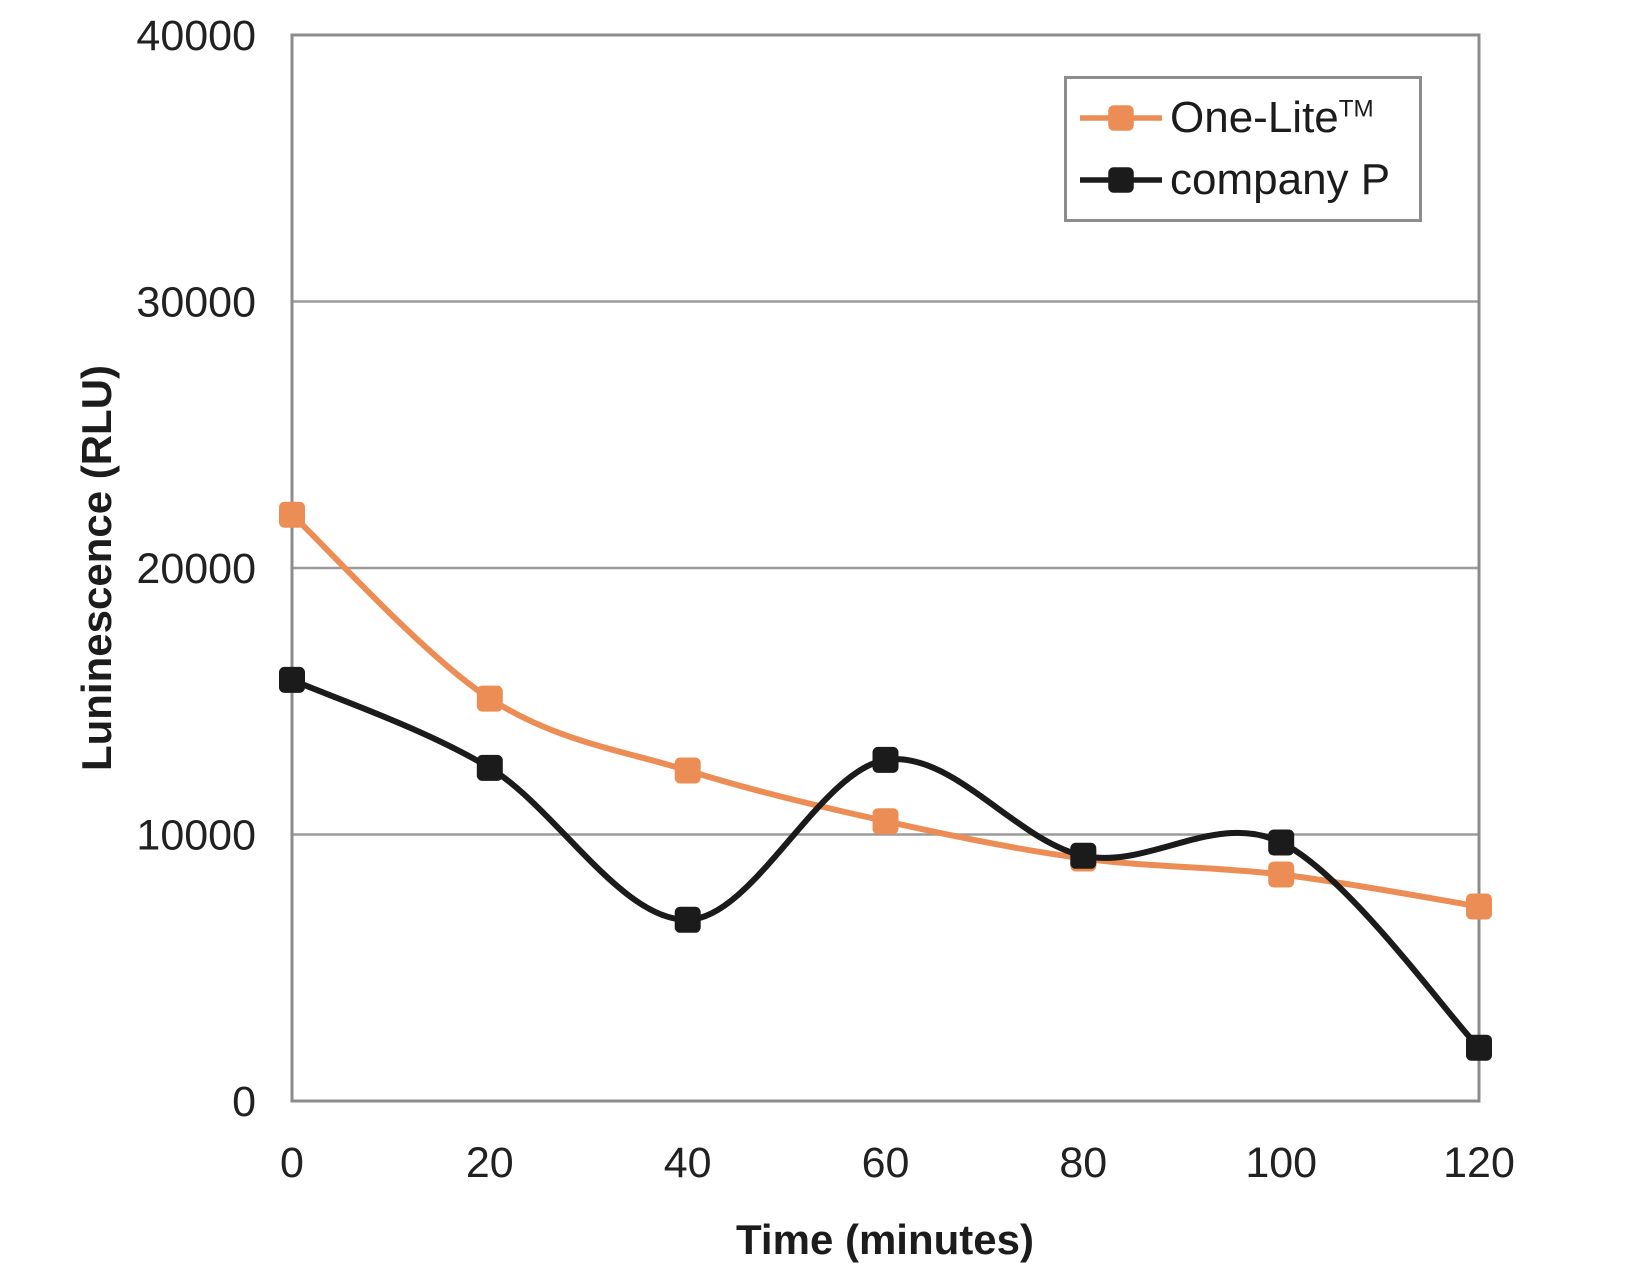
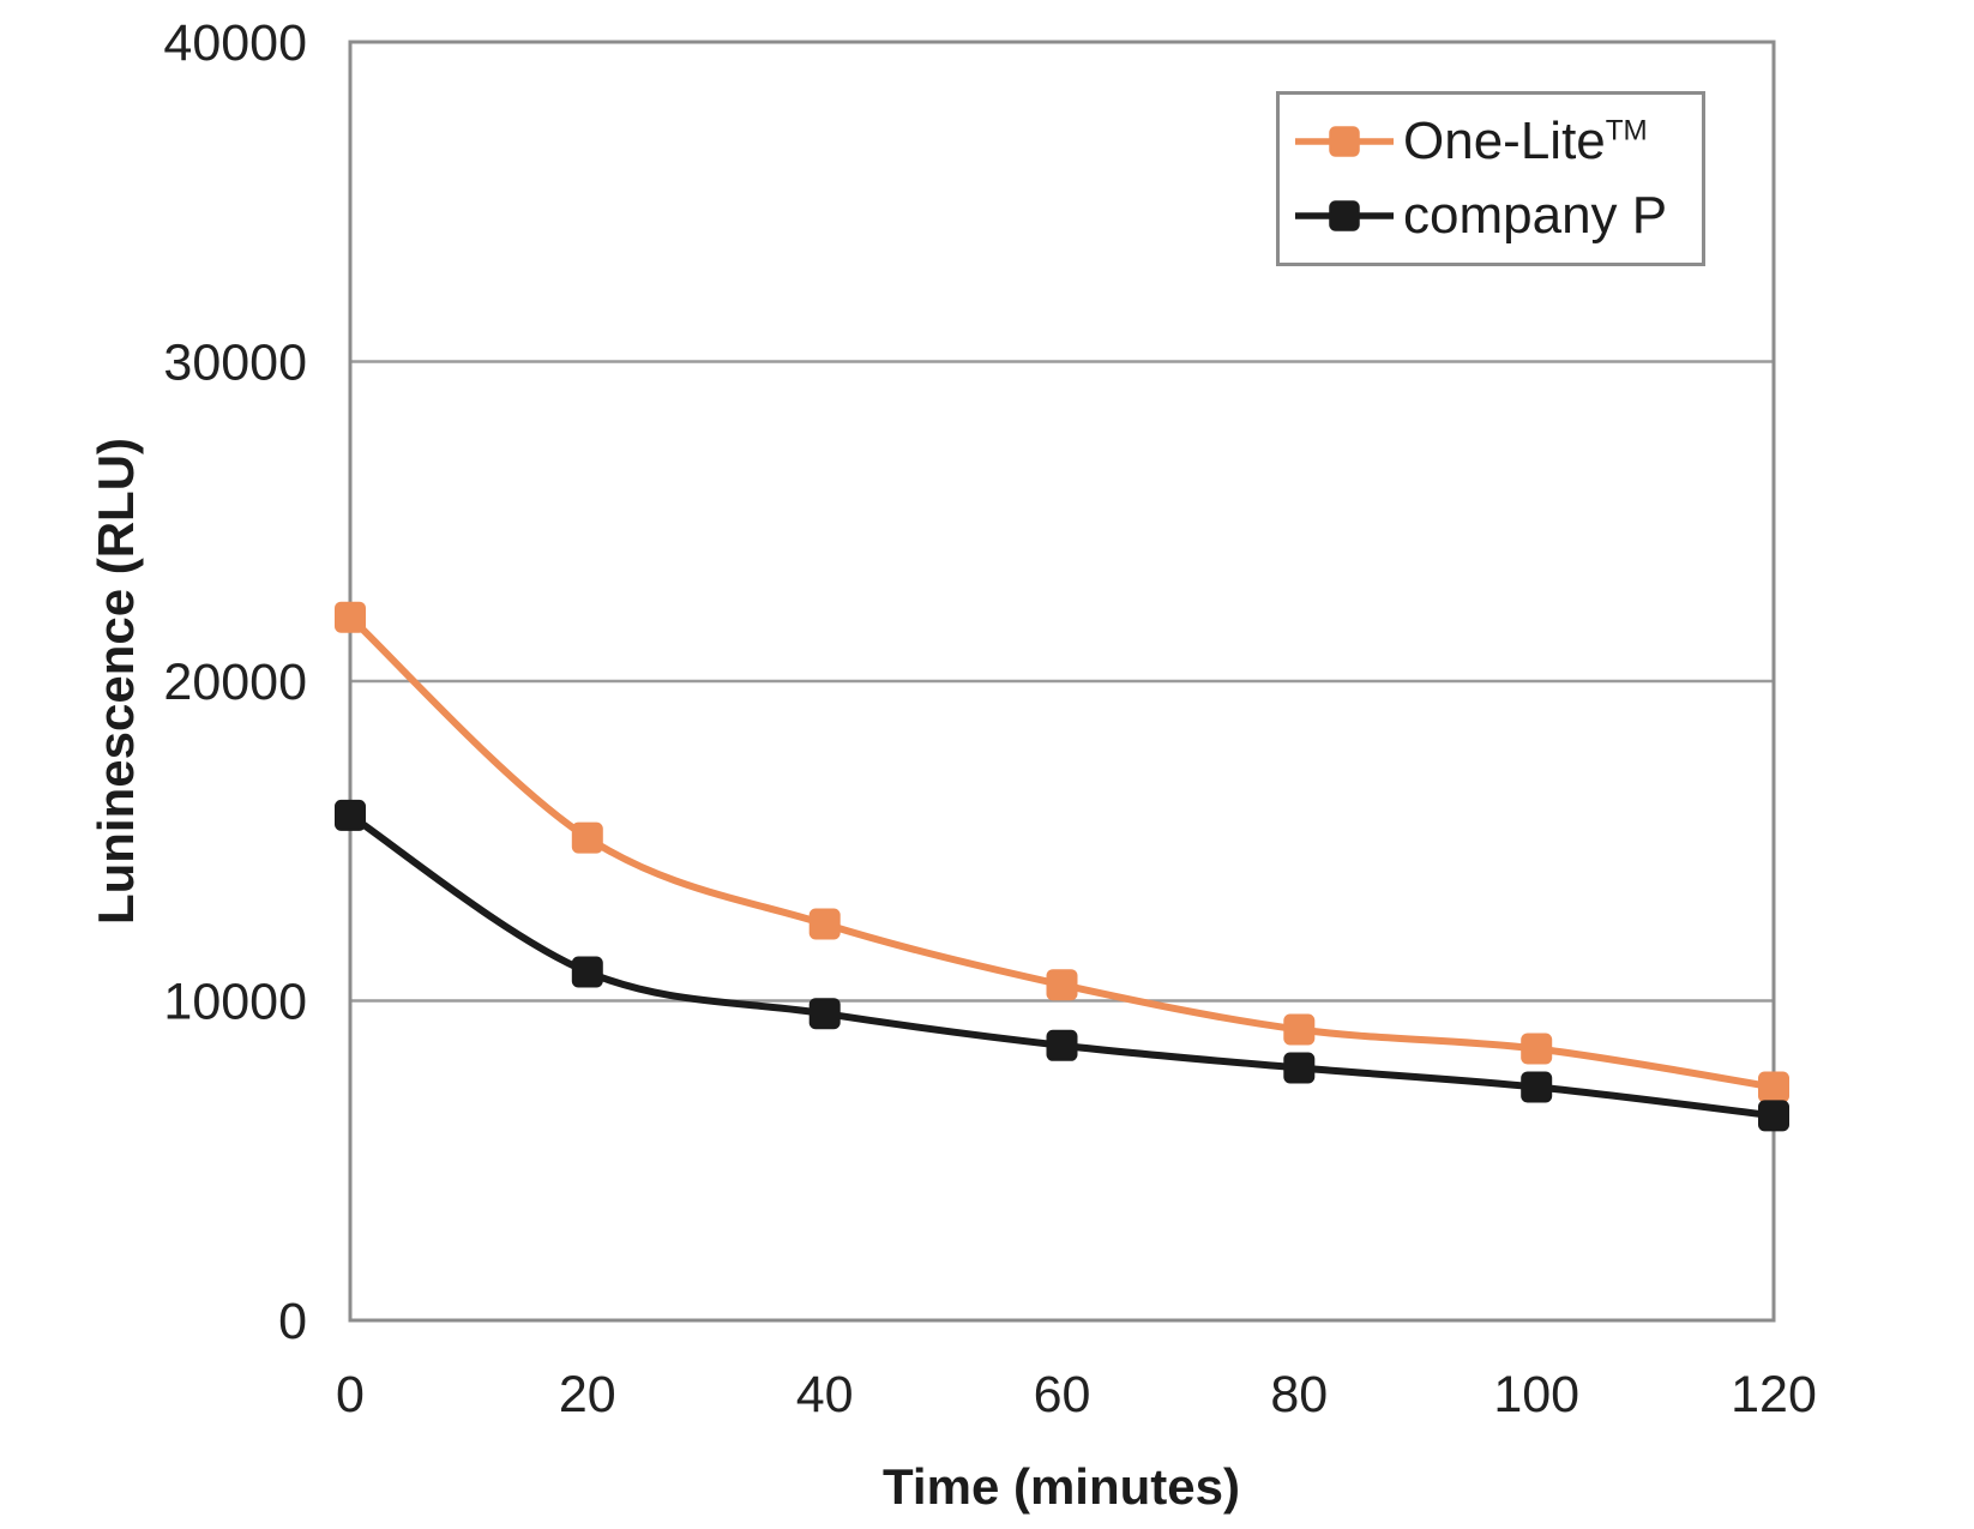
company P/20: 12500 -> 10900
company P/40: 6800 -> 9600
company P/60: 12800 -> 8600
company P/80: 9200 -> 7900
company P/100: 9700 -> 7300
company P/120: 2000 -> 6400
